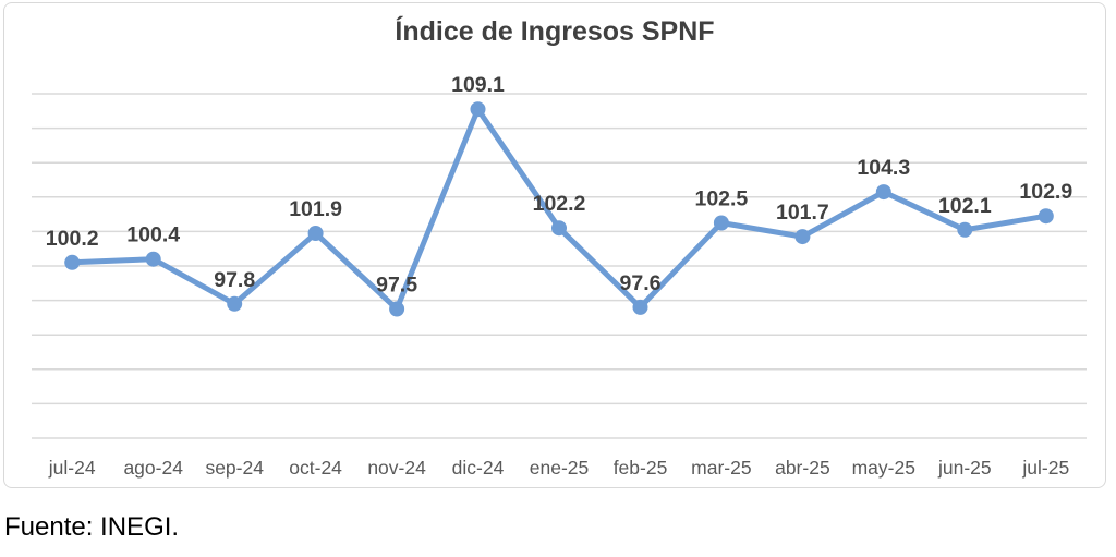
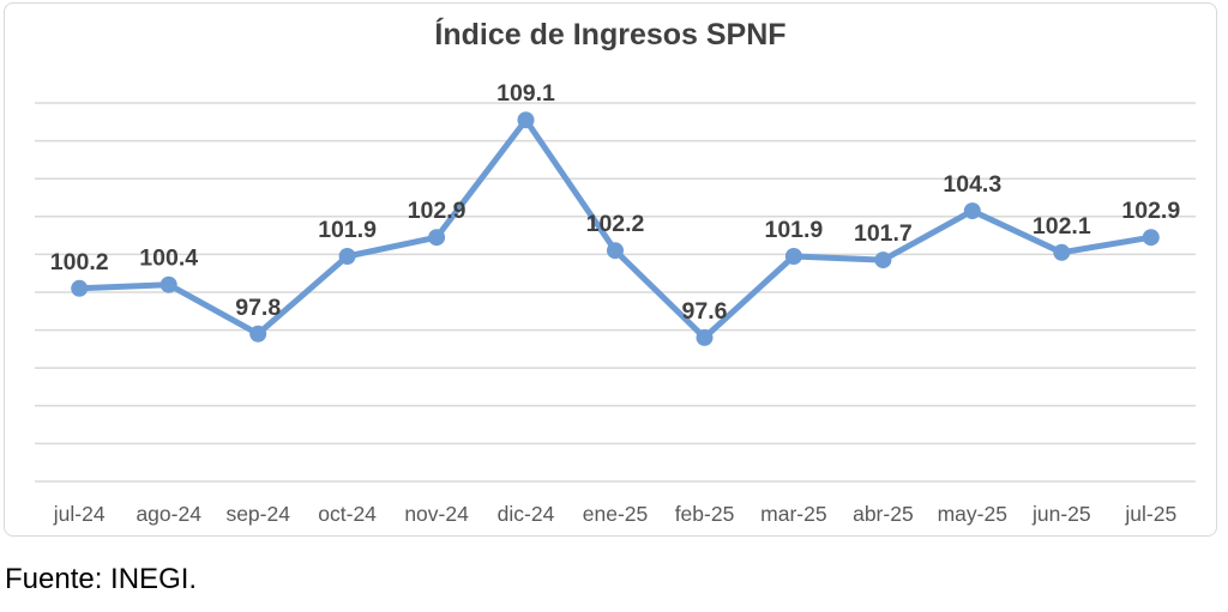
nov-24: 97.5 -> 102.9
mar-25: 102.5 -> 101.9
